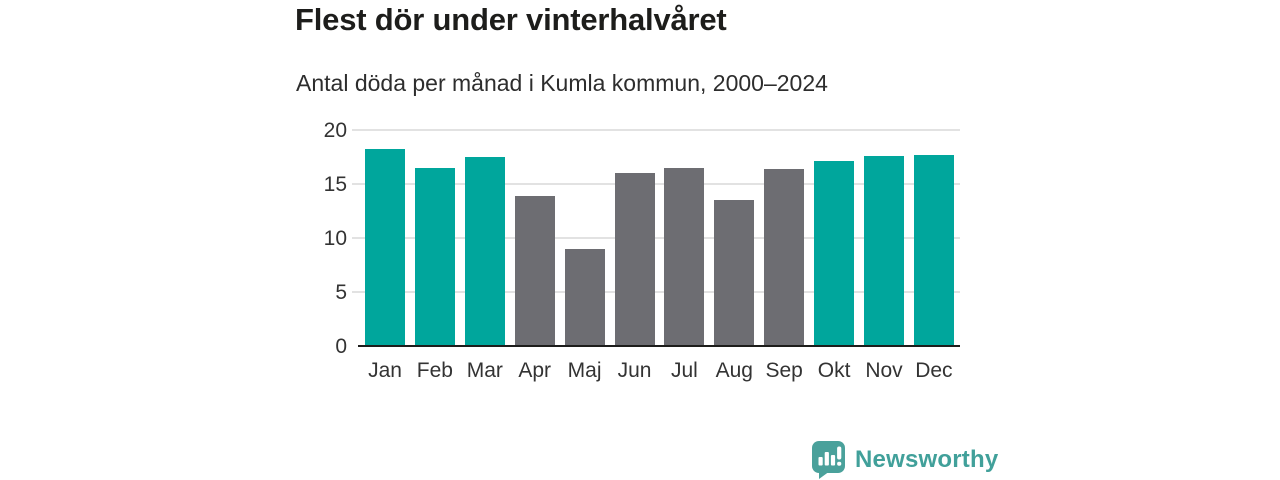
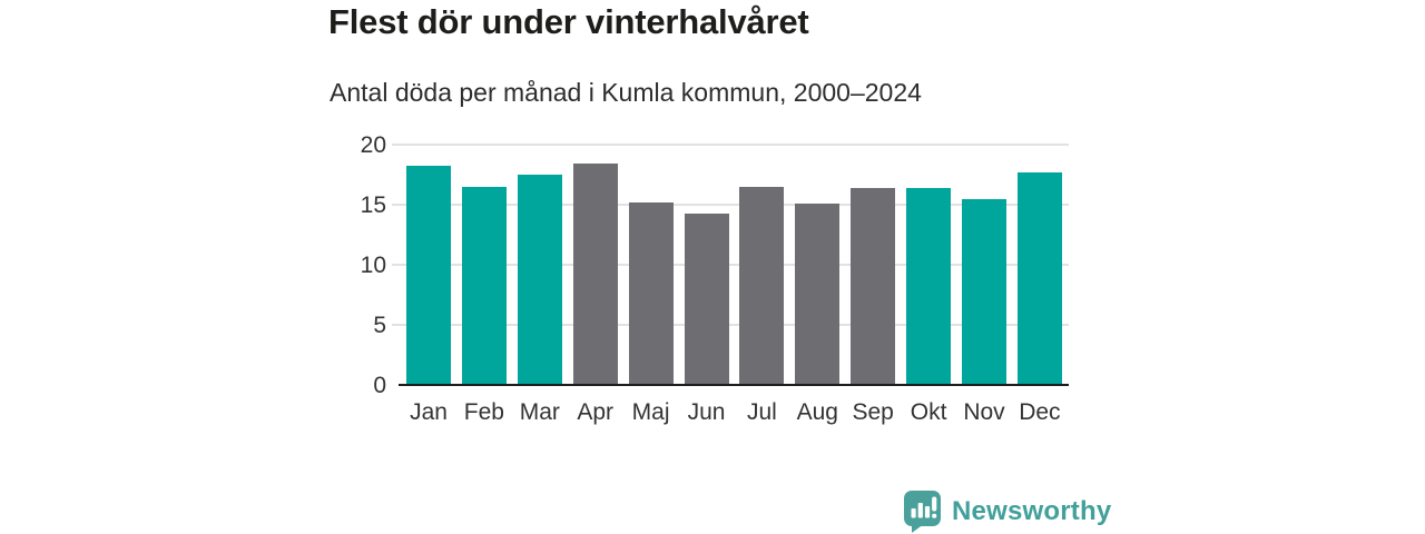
Apr: 13.9 -> 18.4
Maj: 9.0 -> 15.2
Jun: 16.0 -> 14.3
Aug: 13.5 -> 15.1
Okt: 17.1 -> 16.4
Nov: 17.6 -> 15.5
